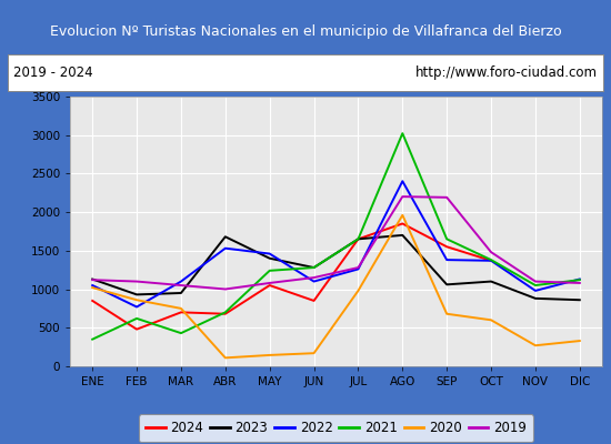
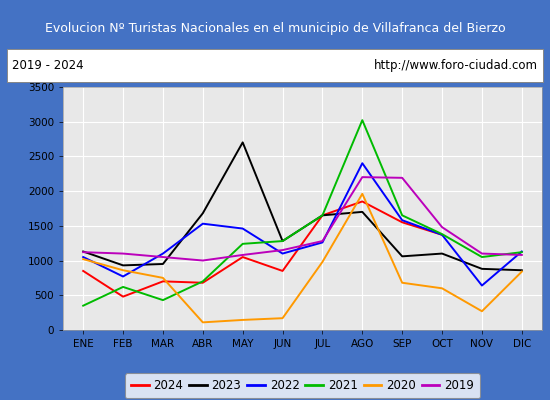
2023/MAY: 1400 -> 2700
2022/SEP: 1380 -> 1580
2022/NOV: 980 -> 640
2020/DIC: 330 -> 840
